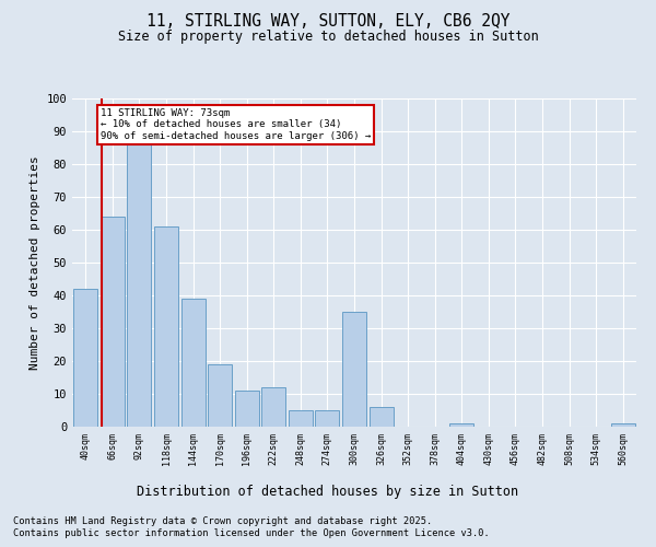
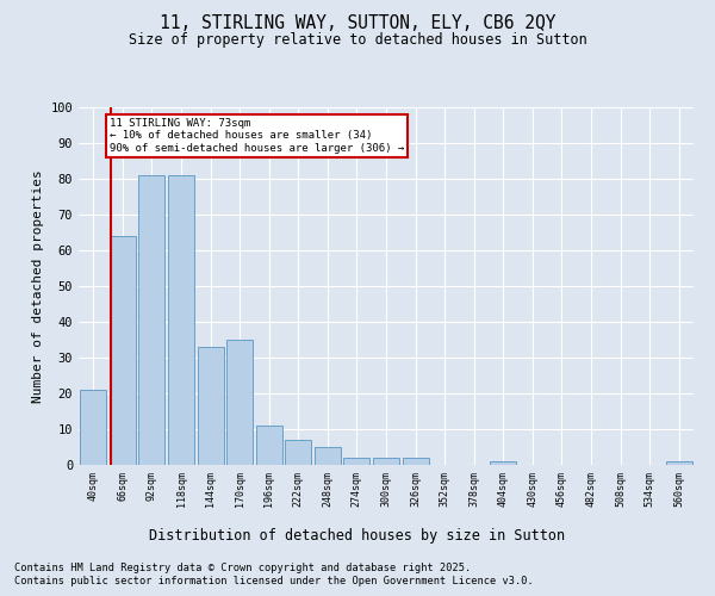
40sqm: 42 -> 21
92sqm: 86 -> 81
118sqm: 61 -> 81
144sqm: 39 -> 33
170sqm: 19 -> 35
222sqm: 12 -> 7
274sqm: 5 -> 2
300sqm: 35 -> 2
326sqm: 6 -> 2
